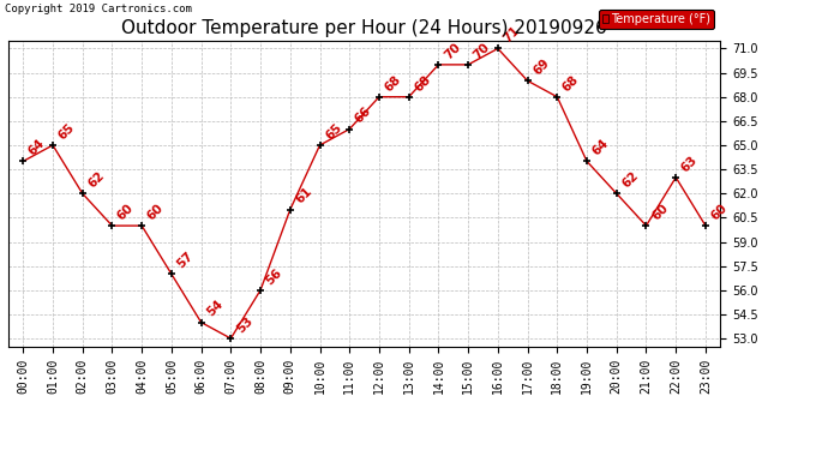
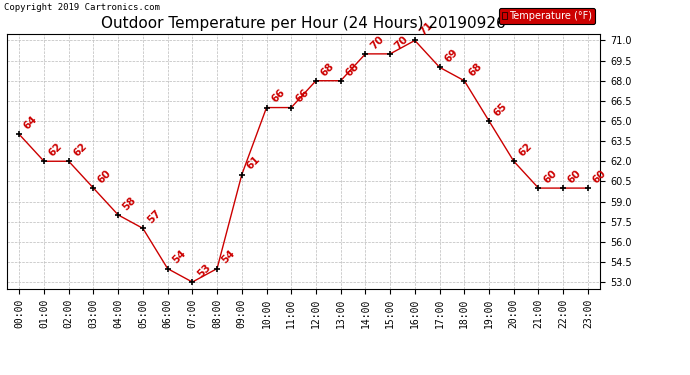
01:00: 65 -> 62
04:00: 60 -> 58
08:00: 56 -> 54
10:00: 65 -> 66
19:00: 64 -> 65
22:00: 63 -> 60
